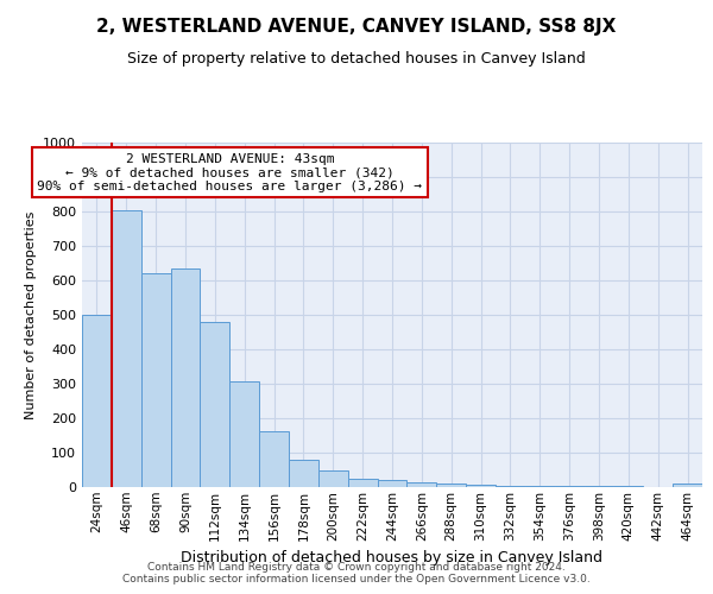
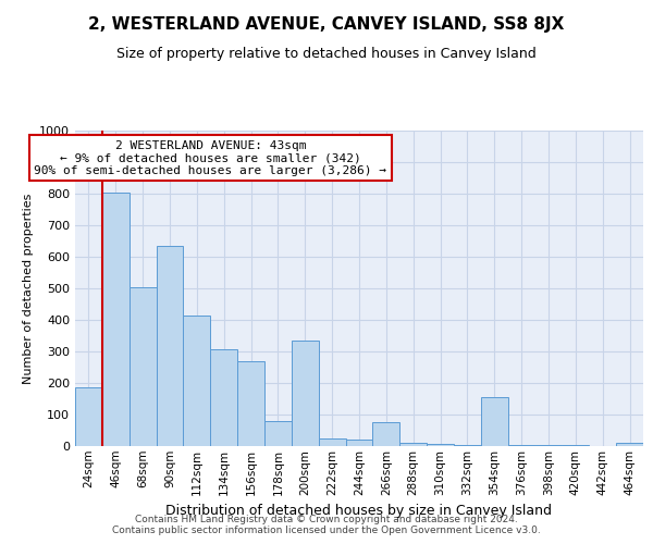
24sqm: 500 -> 185
68sqm: 622 -> 505
112sqm: 478 -> 415
156sqm: 162 -> 270
200sqm: 47 -> 335
266sqm: 15 -> 75
354sqm: 4 -> 155
